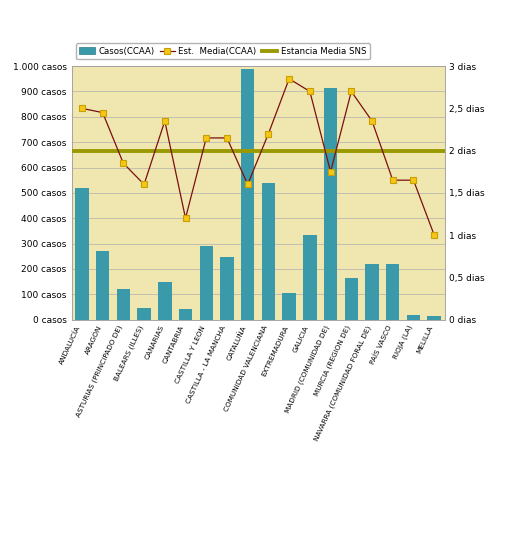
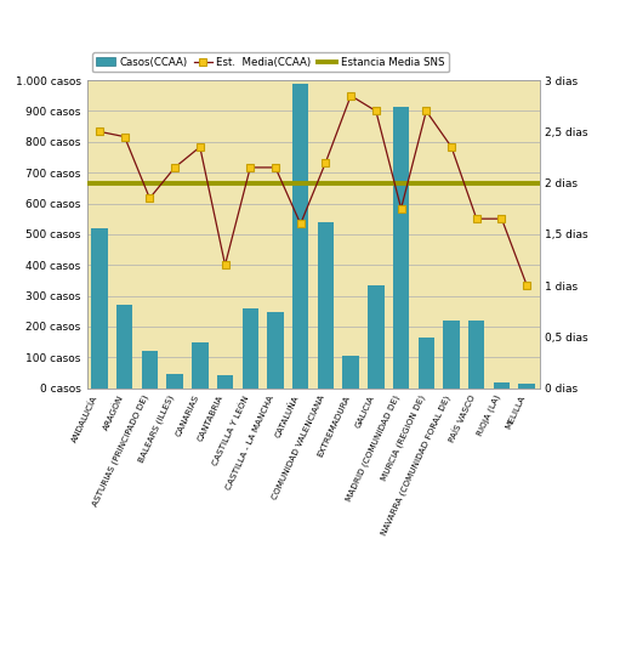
Est. Media(CCAA)/BALEARS (ILLES): 1,60 dias -> 2,15 dias
Casos(CCAA)/CASTILLA Y LEÓN: 290 casos -> 260 casos
